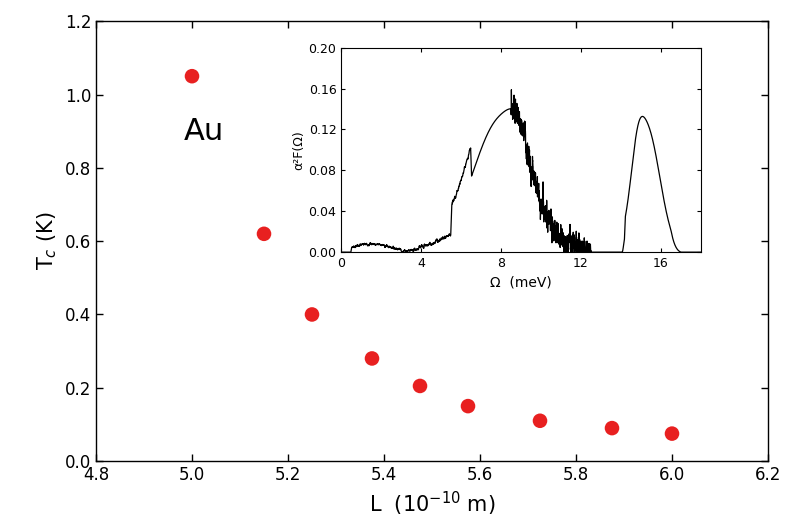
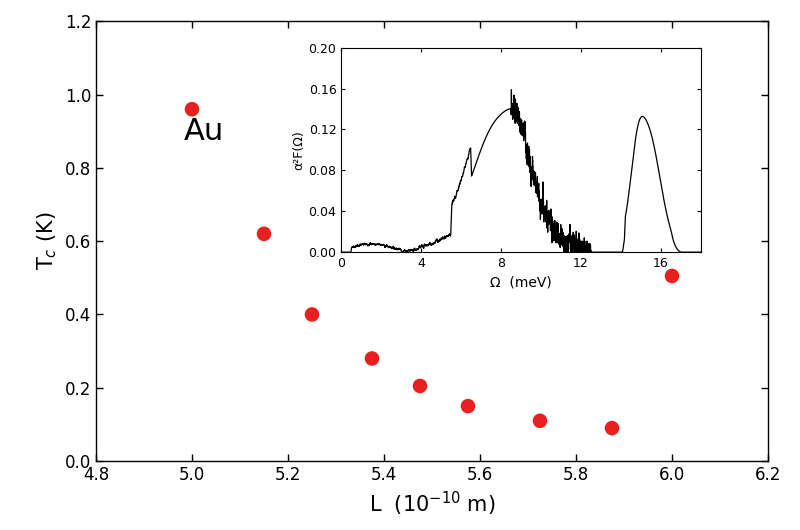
5.0: 1.050 -> 0.960
6.0: 0.075 -> 0.505
